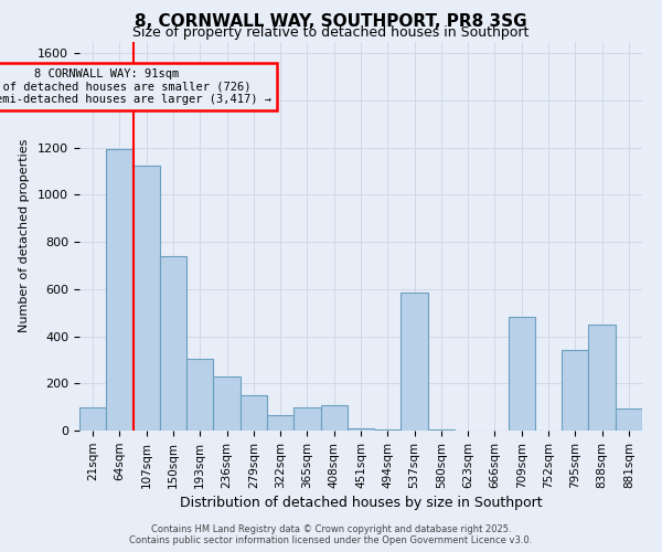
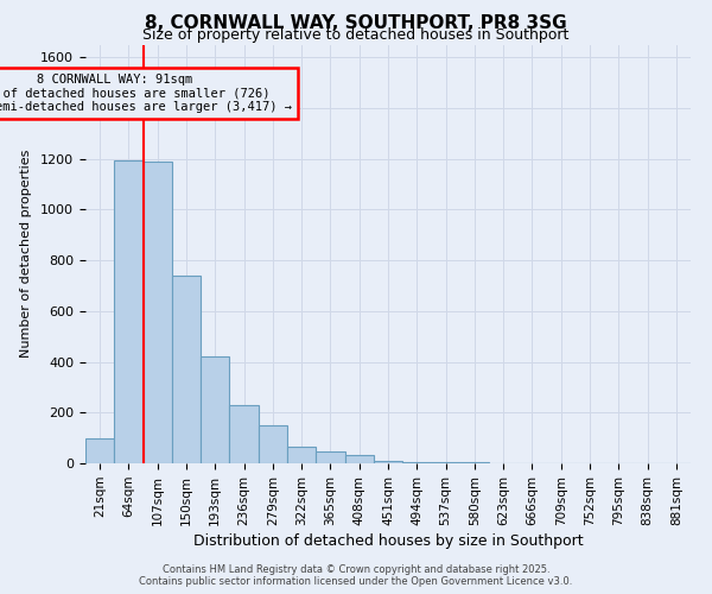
107sqm: 1125 -> 1190
193sqm: 305 -> 420
365sqm: 100 -> 48
408sqm: 110 -> 32
537sqm: 585 -> 4
709sqm: 480 -> 1
795sqm: 340 -> 1
838sqm: 450 -> 1
881sqm: 95 -> 1
